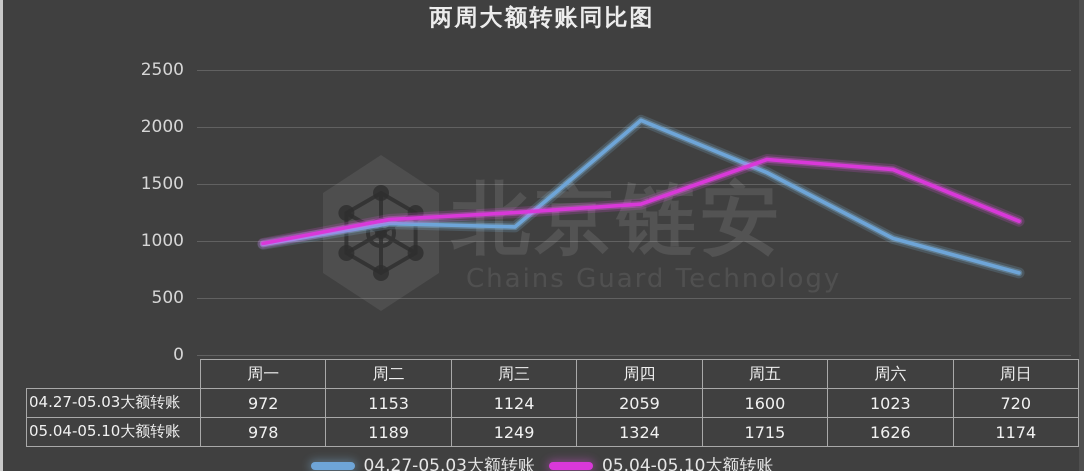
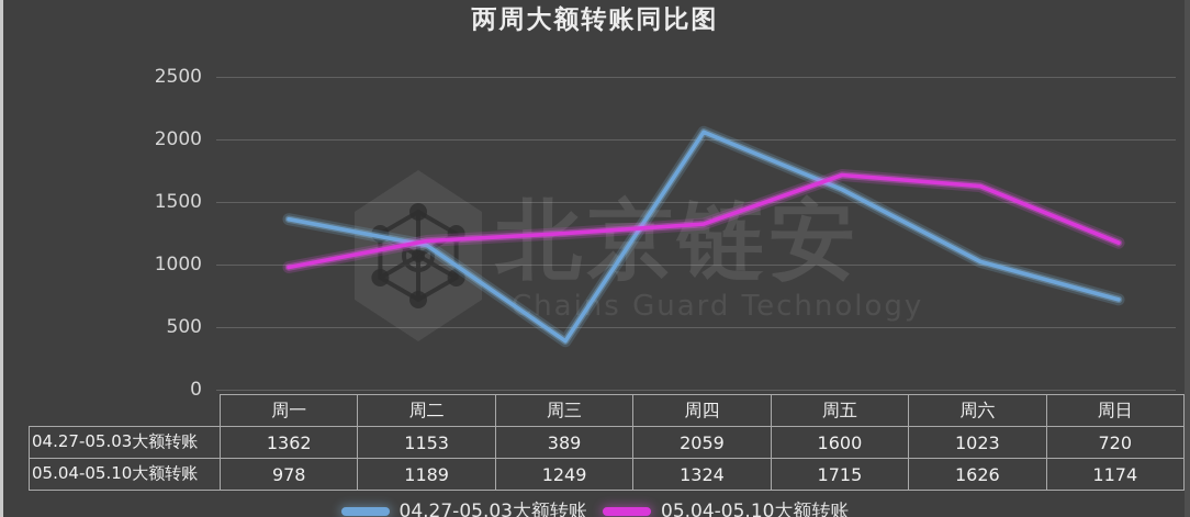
04.27-05.03大额转账/周一: 972 -> 1362
04.27-05.03大额转账/周三: 1124 -> 389
